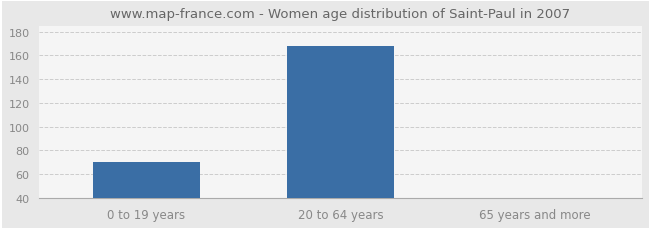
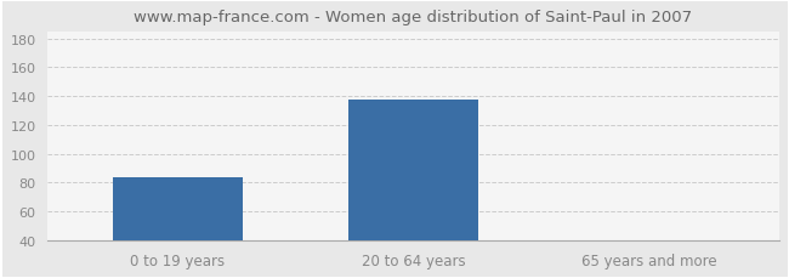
0 to 19 years: 70 -> 84
20 to 64 years: 168 -> 138
